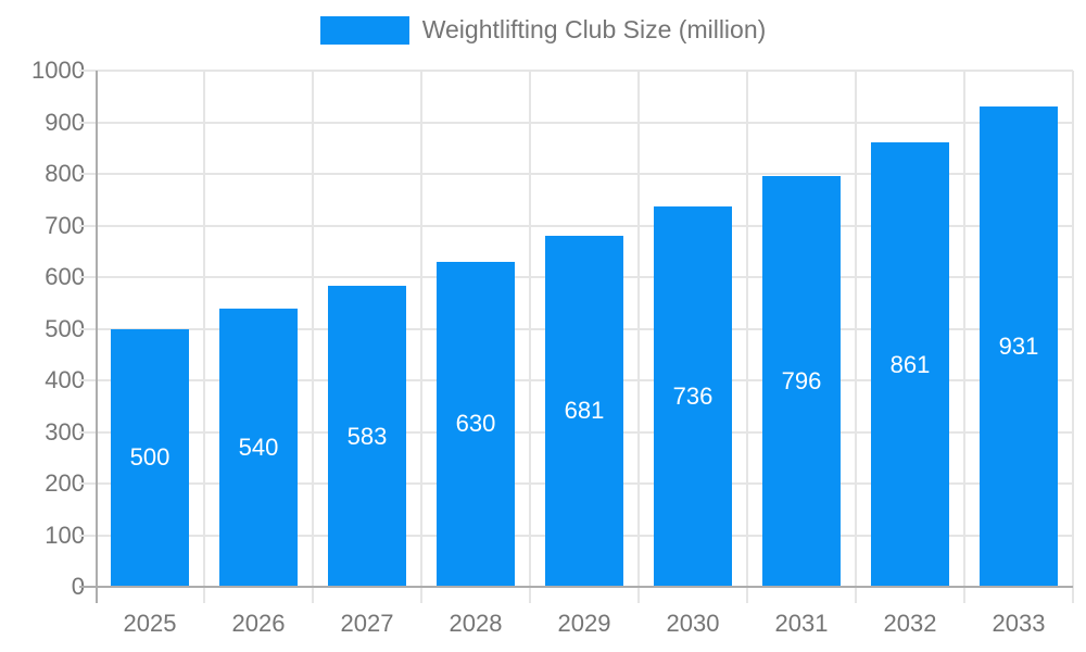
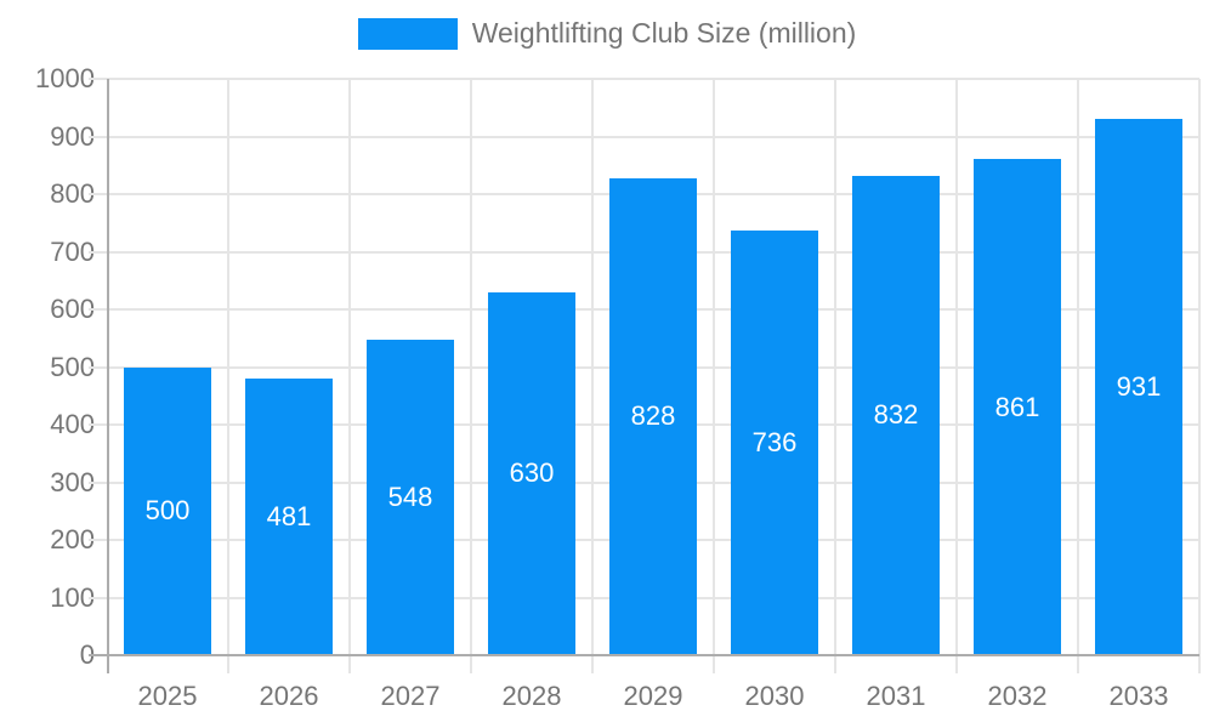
2026: 540 -> 481
2027: 583 -> 548
2029: 681 -> 828
2031: 796 -> 832
